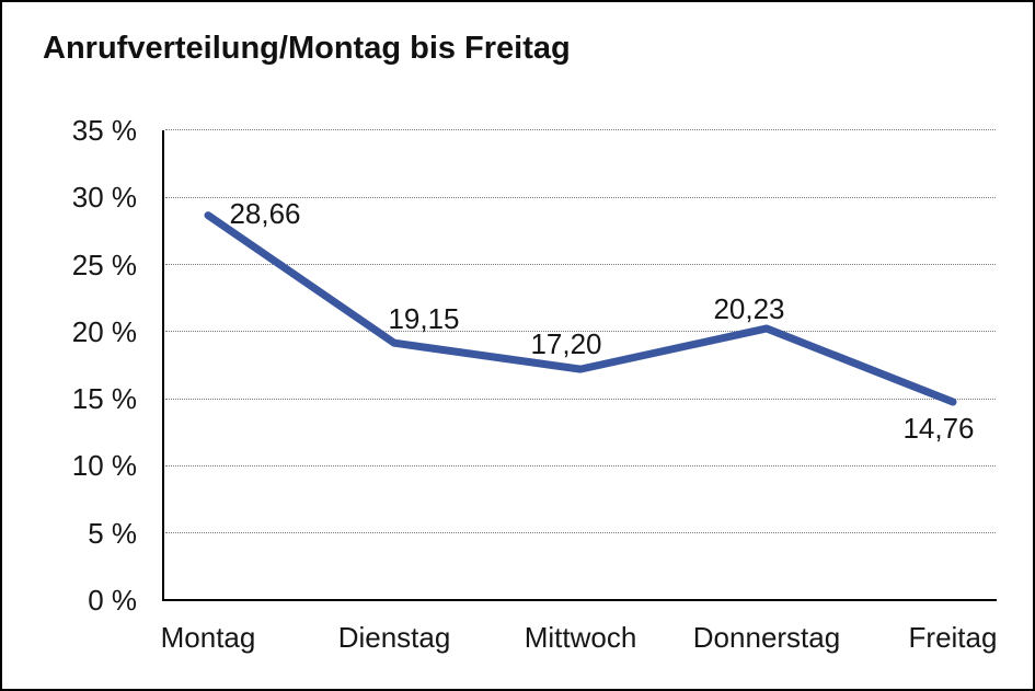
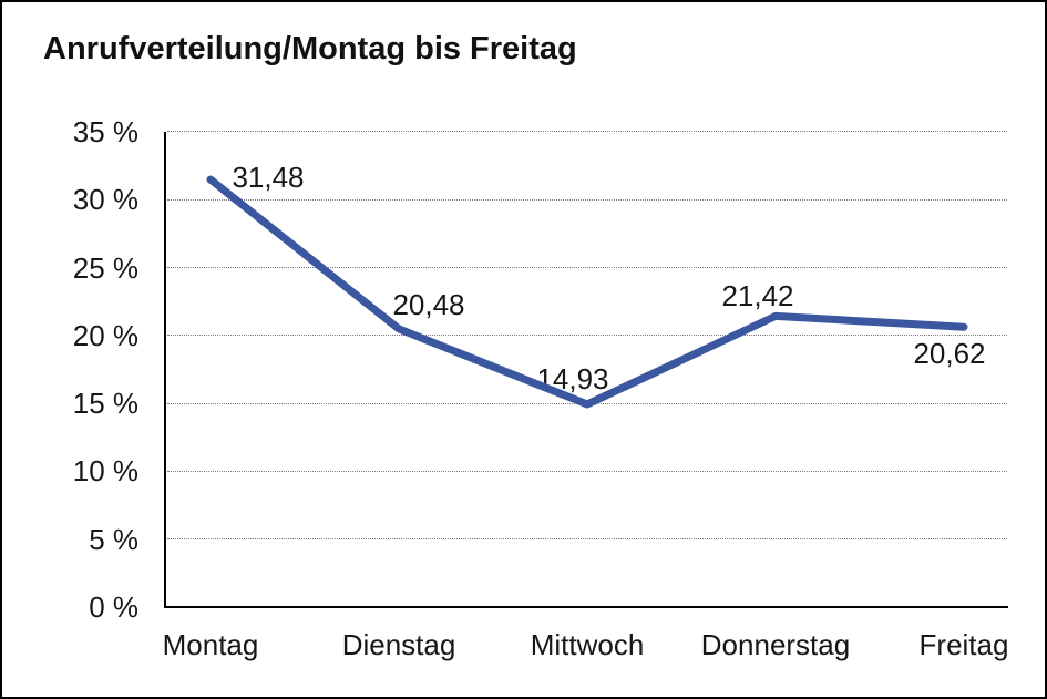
Montag: 28,66 -> 31,48
Dienstag: 19,15 -> 20,48
Mittwoch: 17,20 -> 14,93
Donnerstag: 20,23 -> 21,42
Freitag: 14,76 -> 20,62
